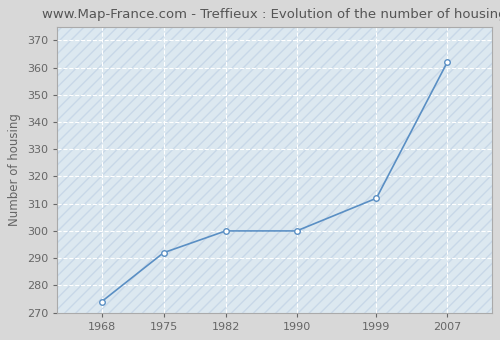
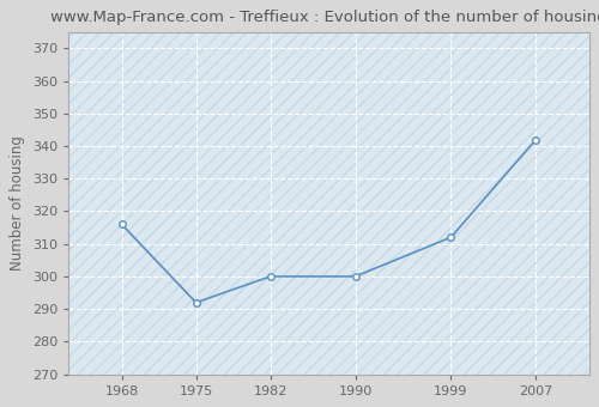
1968: 274 -> 316
2007: 362 -> 342
